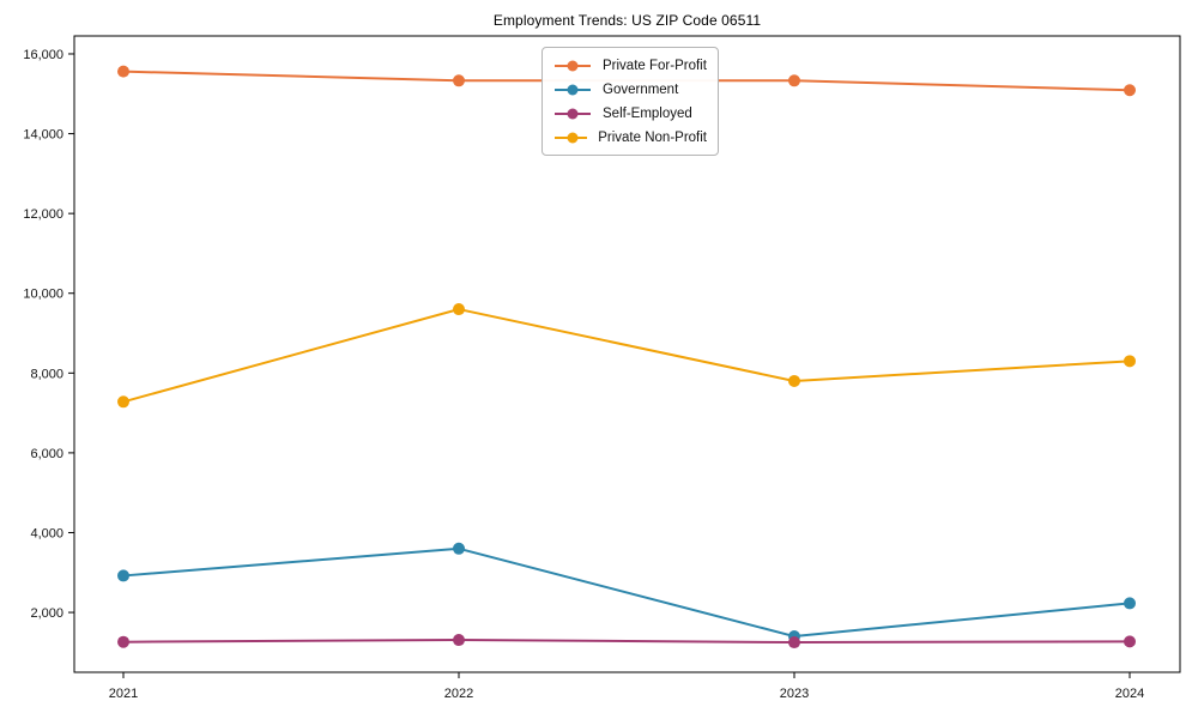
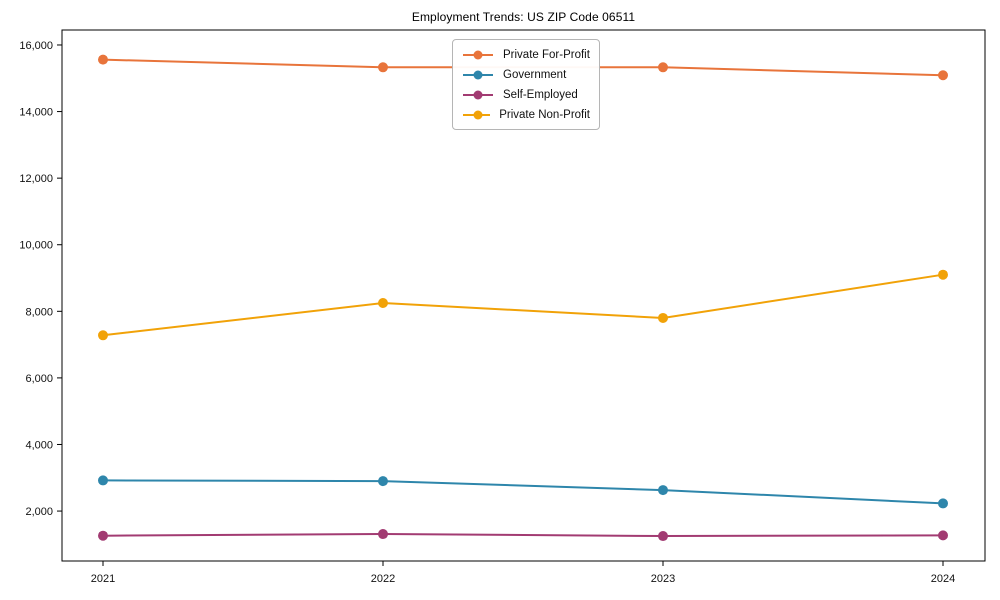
Government/2022: 3600 -> 2900
Private Non-Profit/2022: 9600 -> 8200
Government/2023: 1400 -> 2600
Private Non-Profit/2024: 8300 -> 9100
